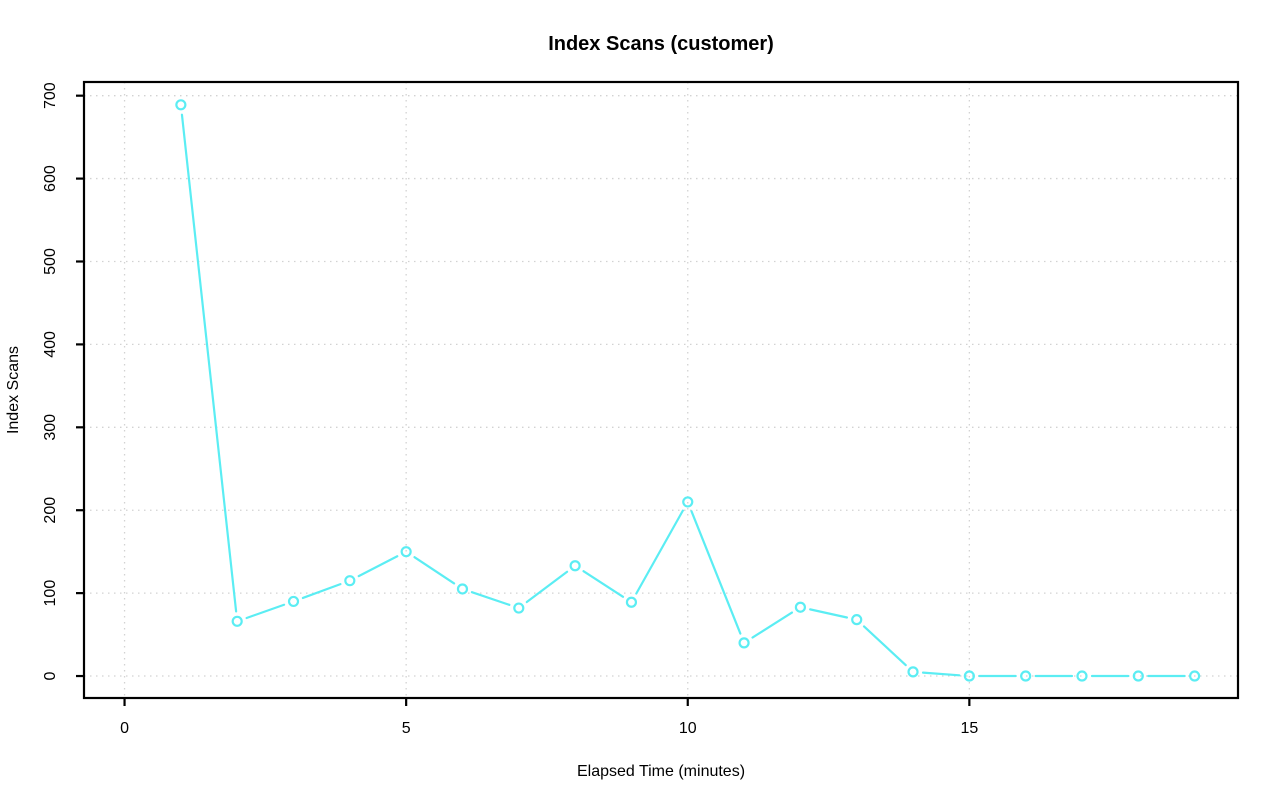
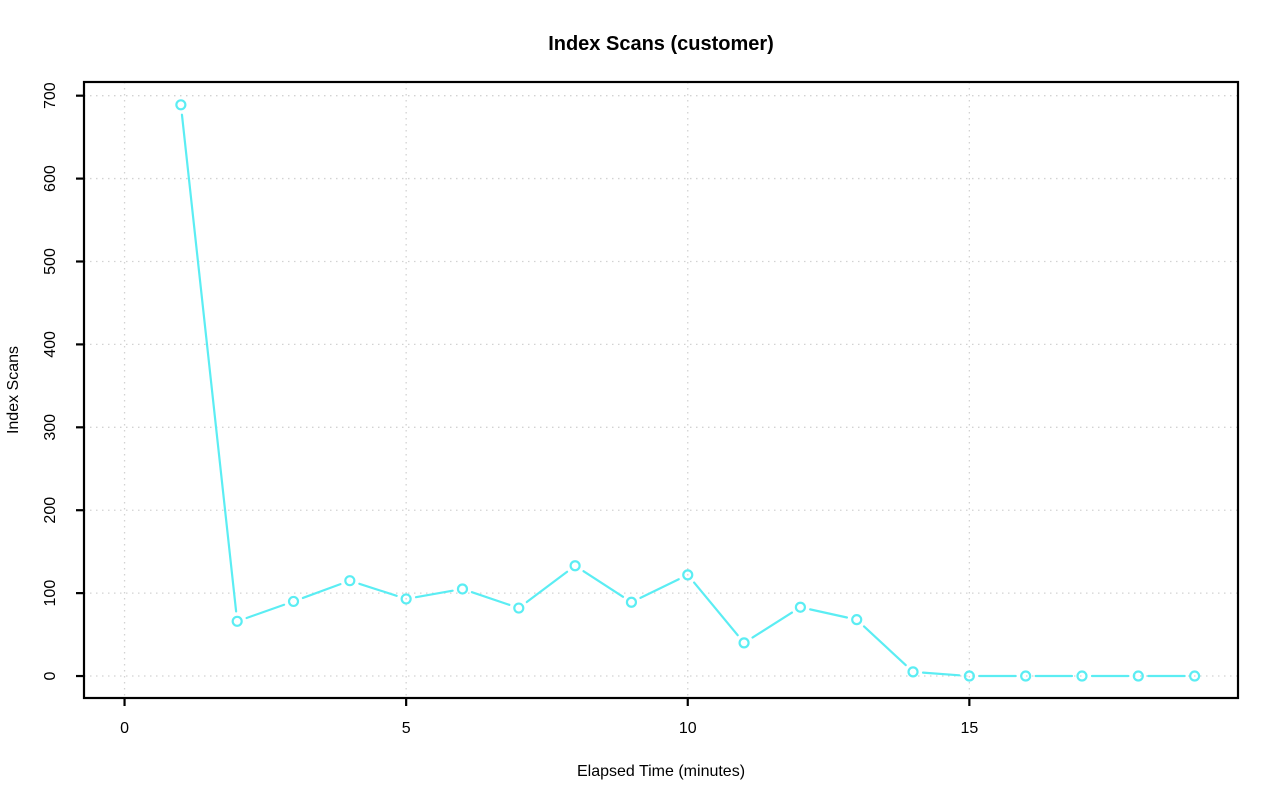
5: 150 -> 90
10: 210 -> 120
